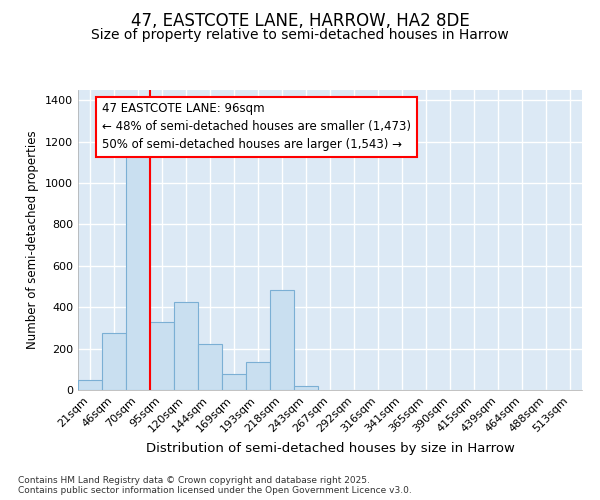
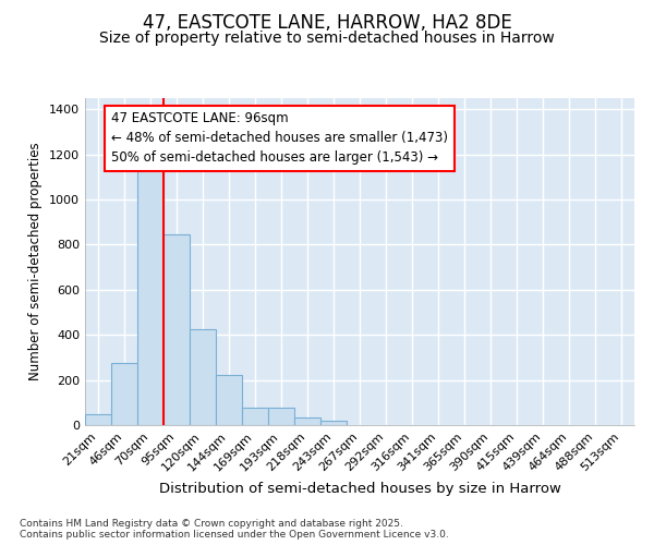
95sqm: 330 -> 845
193sqm: 135 -> 75
218sqm: 485 -> 35
